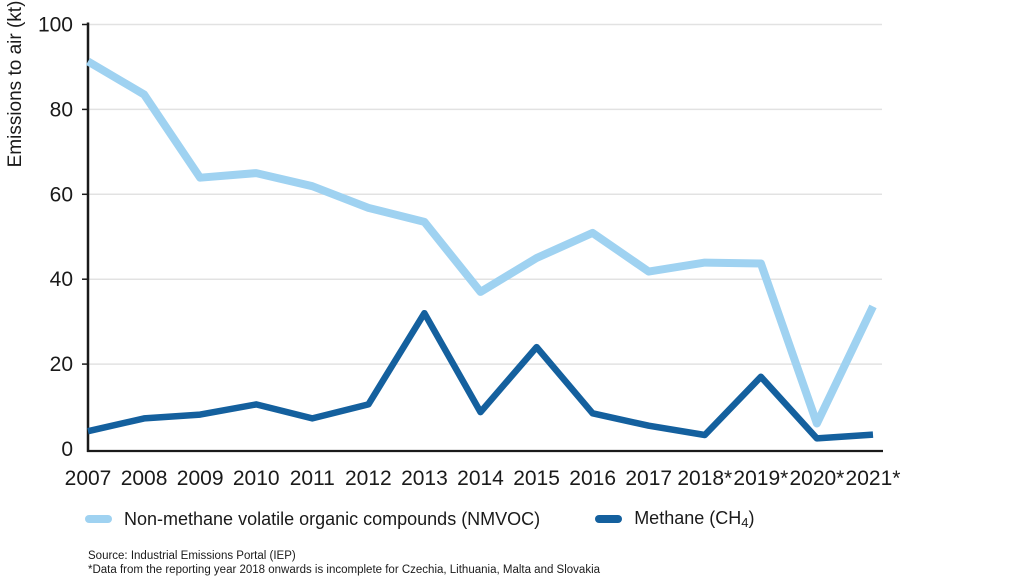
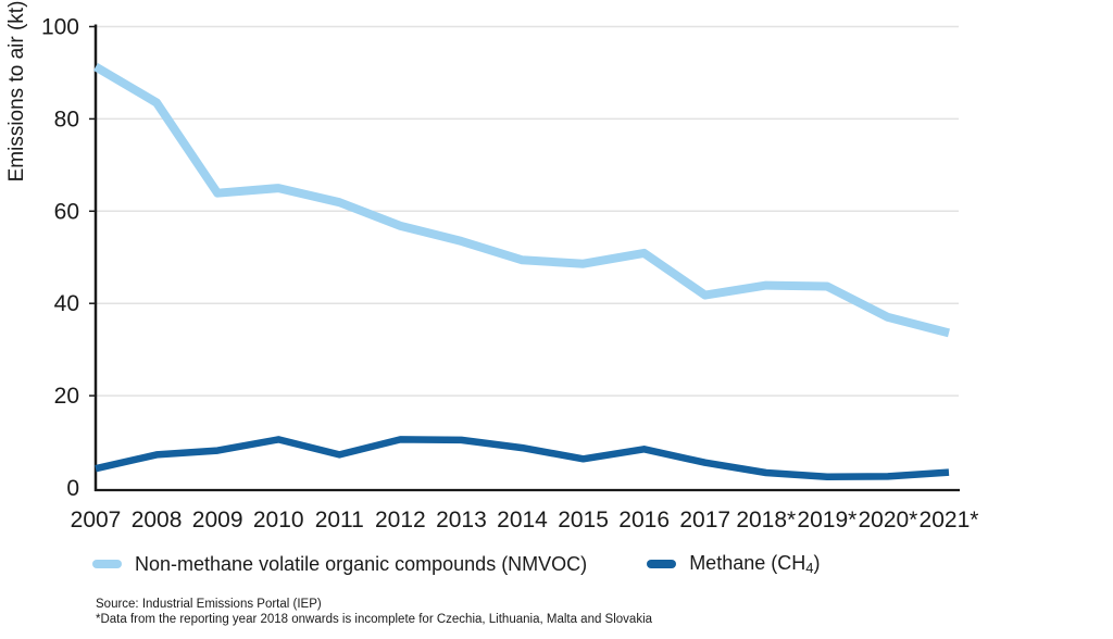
Methane (CH4)/2013: 32 -> 10
Non-methane volatile organic compounds (NMVOC)/2014: 37 -> 49
Non-methane volatile organic compounds (NMVOC)/2015: 45 -> 49
Methane (CH4)/2015: 24 -> 6
Methane (CH4)/2019*: 17 -> 2
Non-methane volatile organic compounds (NMVOC)/2020*: 6 -> 37
